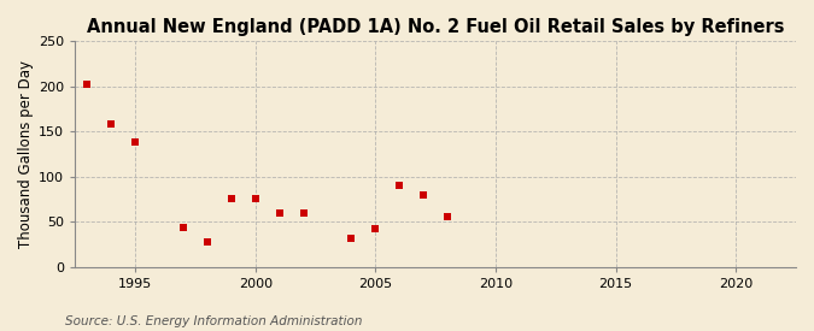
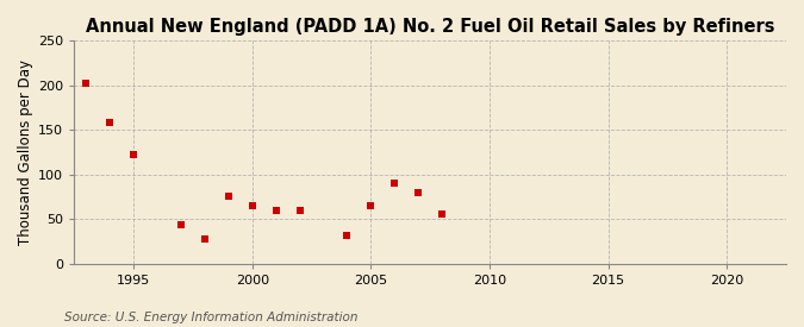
1995: 138 -> 122
2000: 76 -> 65
2005: 42 -> 65
